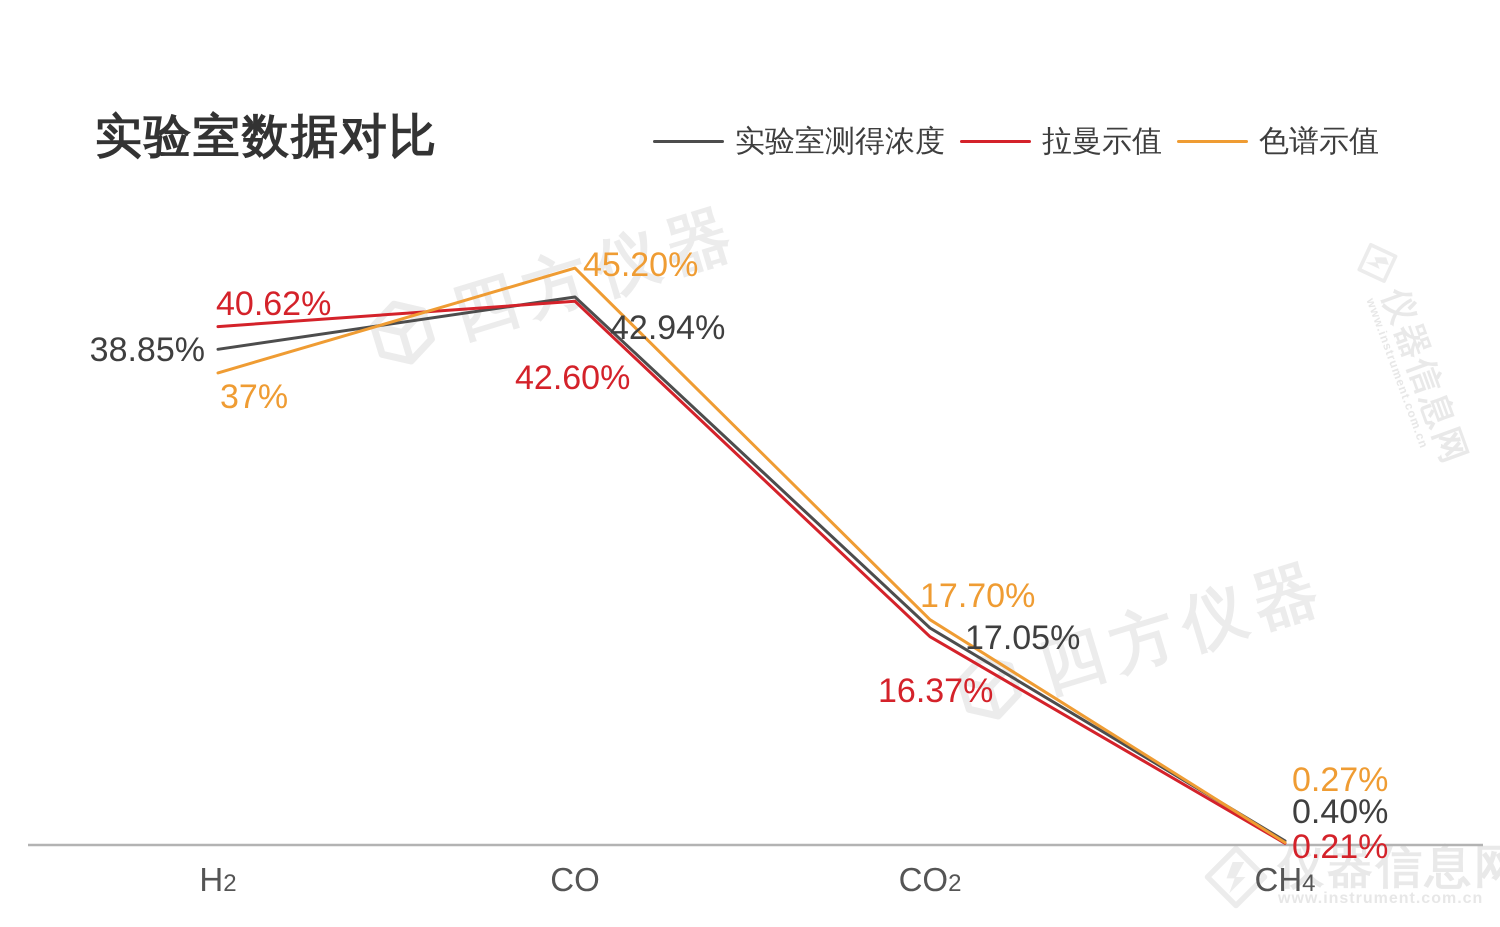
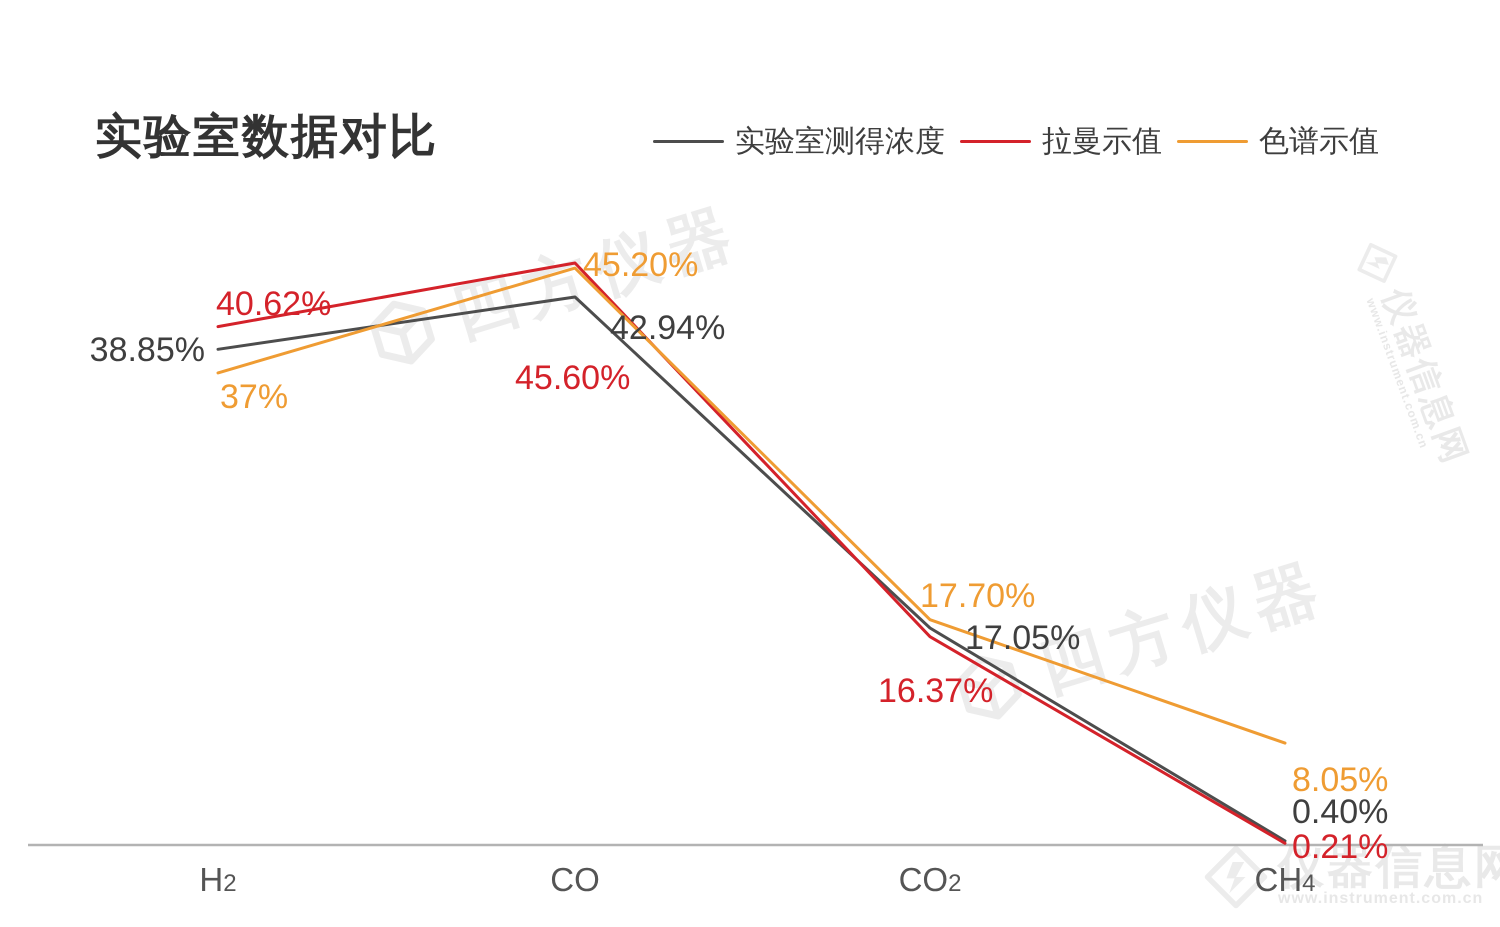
拉曼示值/CO: 42.60% -> 45.60%
色谱示值/CH4: 0.27% -> 8.05%
